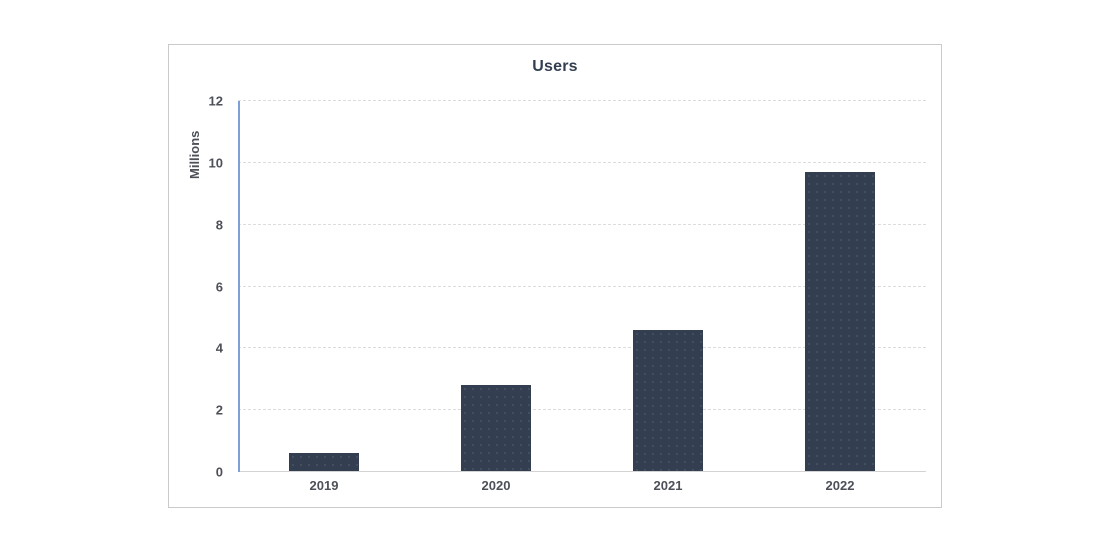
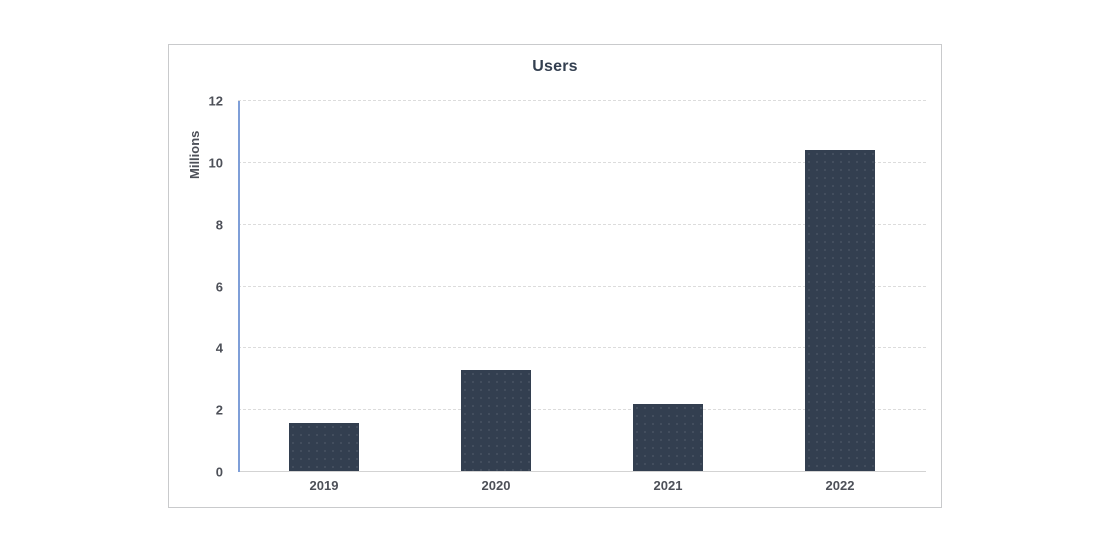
2019: 0.6 -> 1.6
2020: 2.8 -> 3.3
2021: 4.6 -> 2.2
2022: 9.7 -> 10.4
